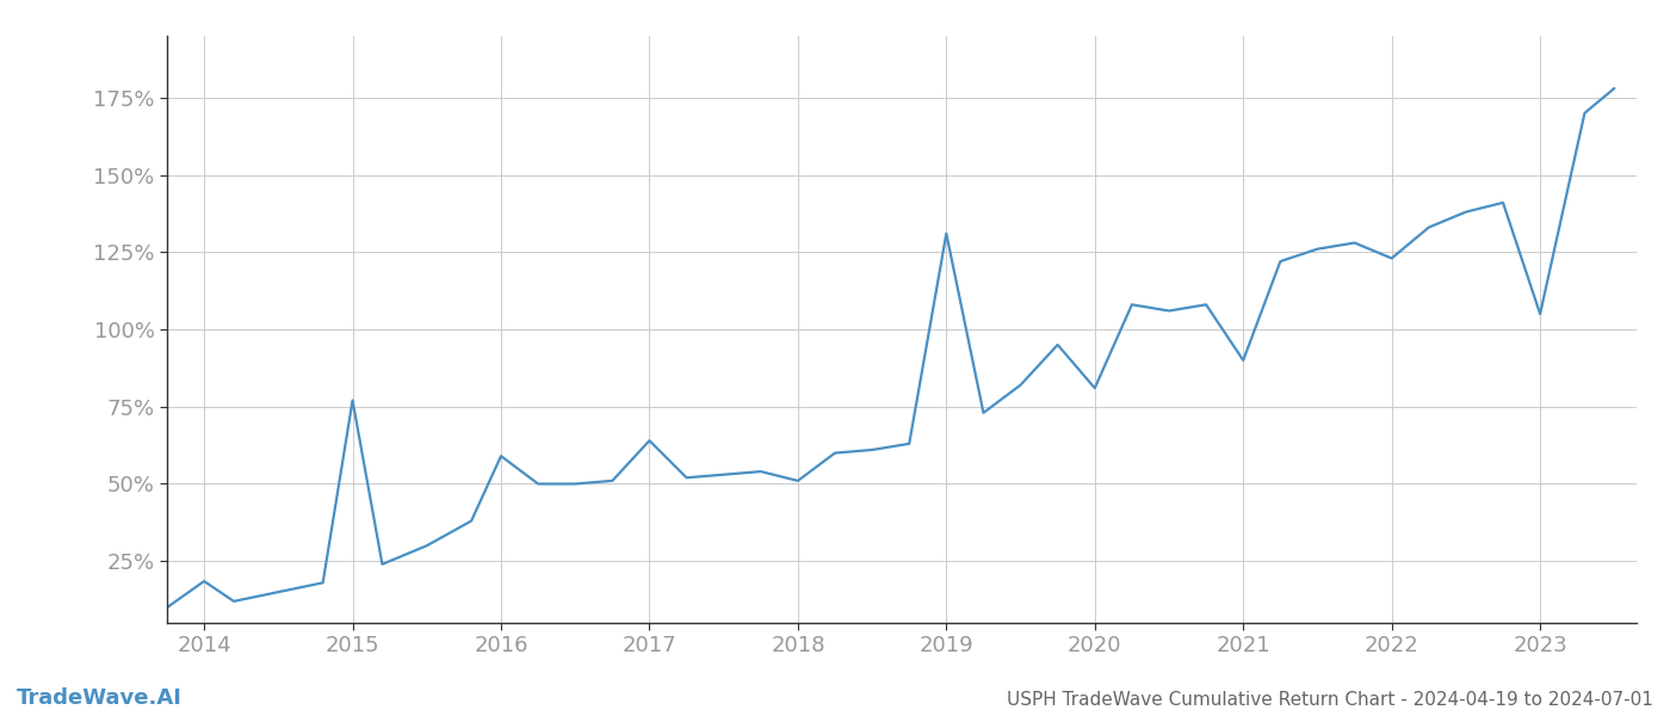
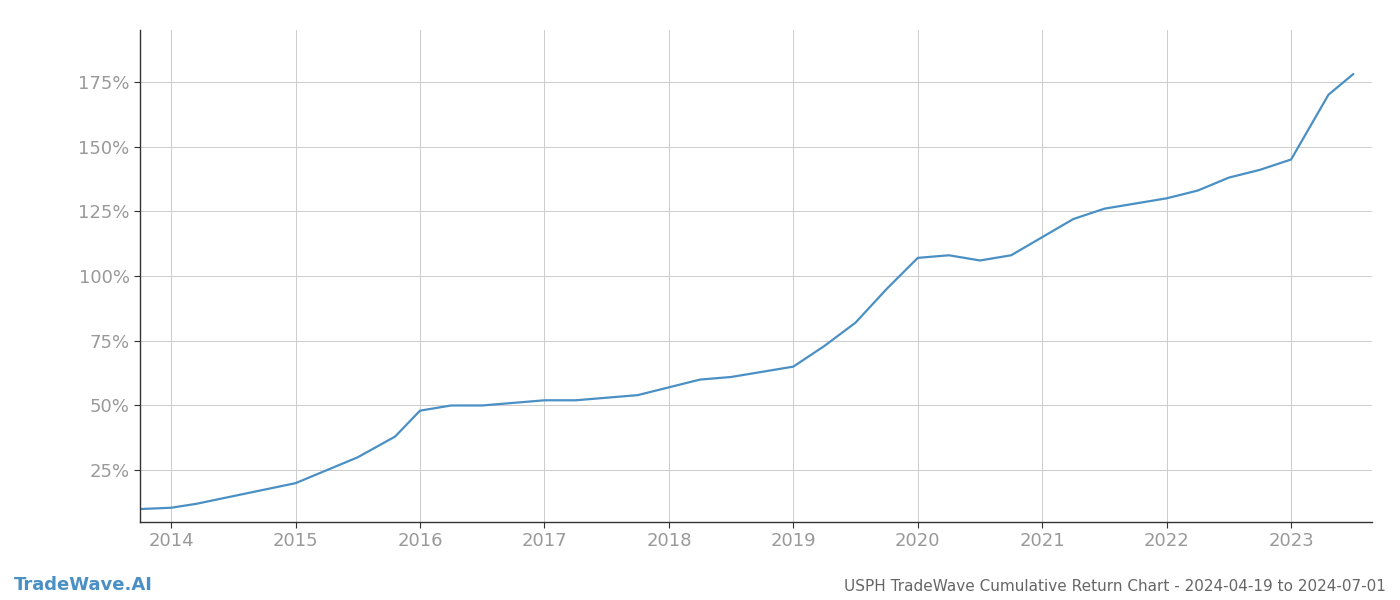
2014: 18.5% -> 10.5%
2015: 77.0% -> 20.0%
2016: 59.0% -> 48.0%
2017: 64.0% -> 52.0%
2018: 51.0% -> 57.0%
2019: 131.0% -> 65.0%
2020: 81.0% -> 107.0%
2021: 90.0% -> 115.0%
2022: 123.0% -> 130.0%
2023: 105.0% -> 145.0%
